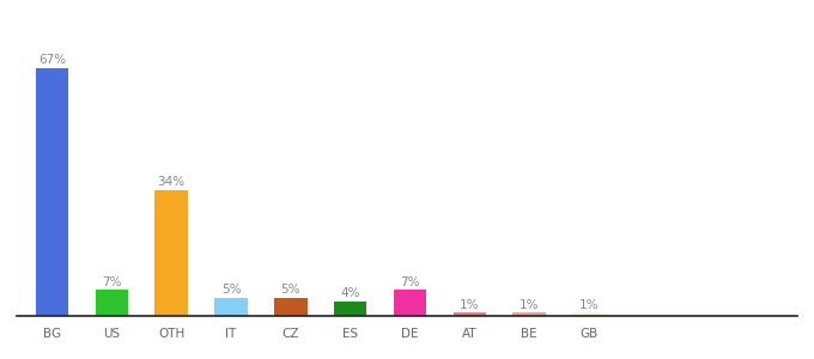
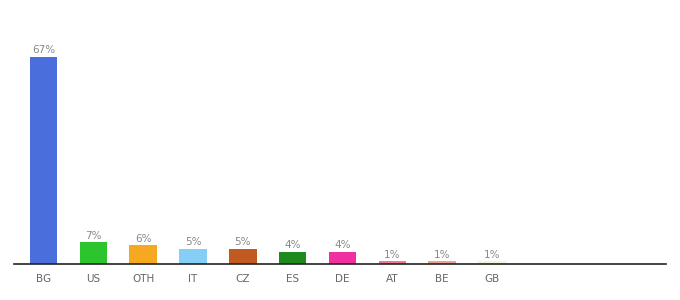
OTH: 34% -> 6%
DE: 7% -> 4%
